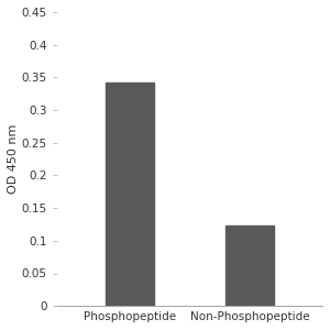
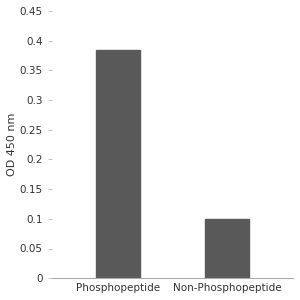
Phosphopeptide: 0.342 -> 0.385
Non-Phosphopeptide: 0.124 -> 0.100
